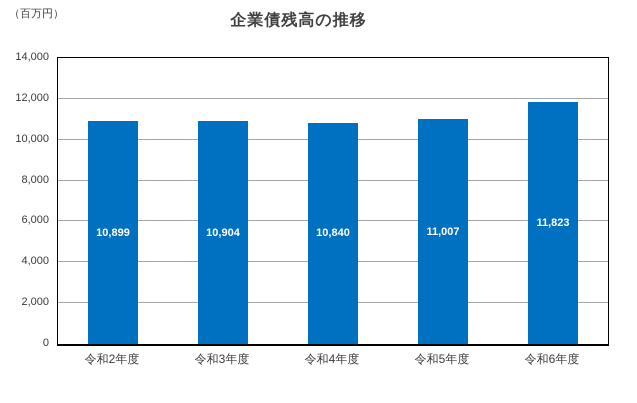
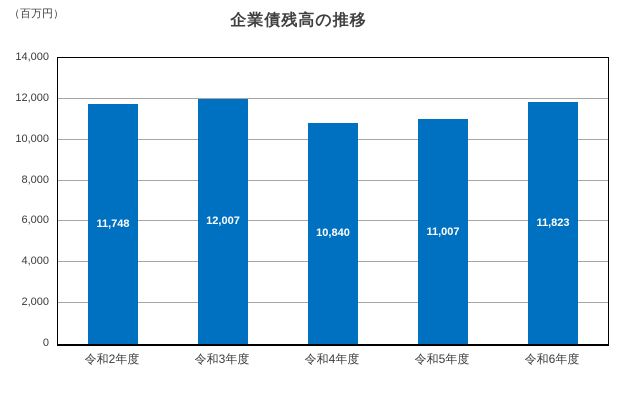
令和2年度: 10,899 -> 11,748
令和3年度: 10,904 -> 12,007
